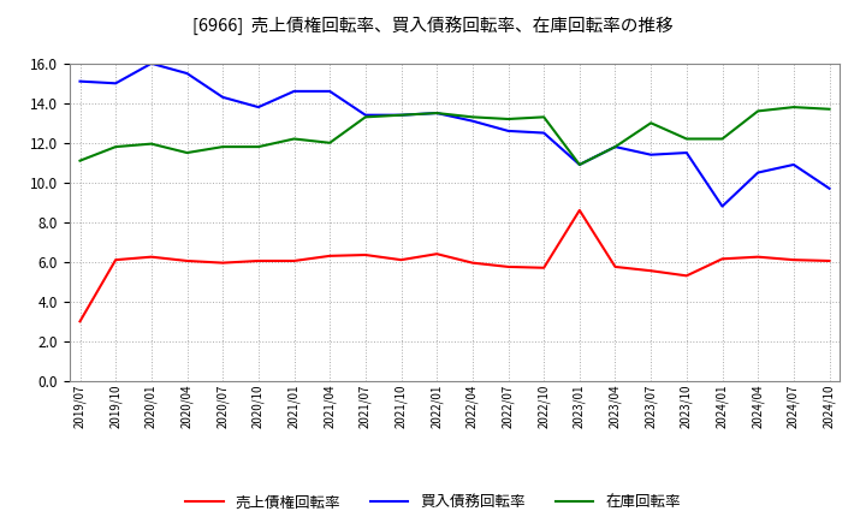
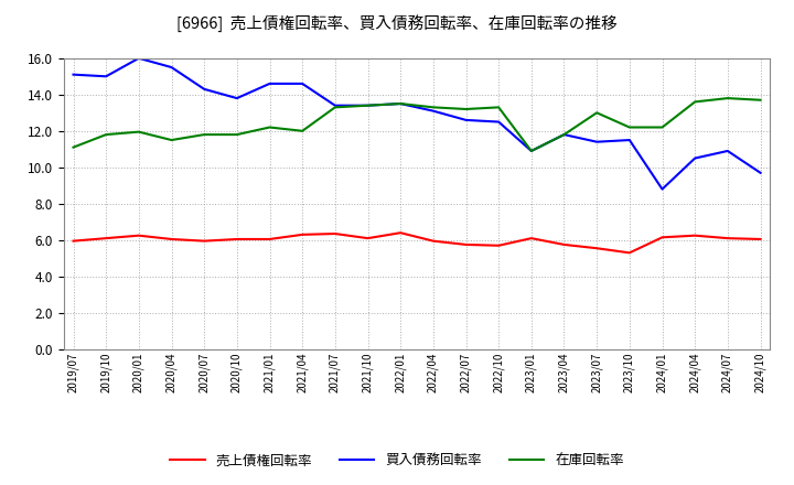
売上債権回転率/2019/07: 3.0 -> 6.0
売上債権回転率/2023/01: 8.6 -> 6.1
